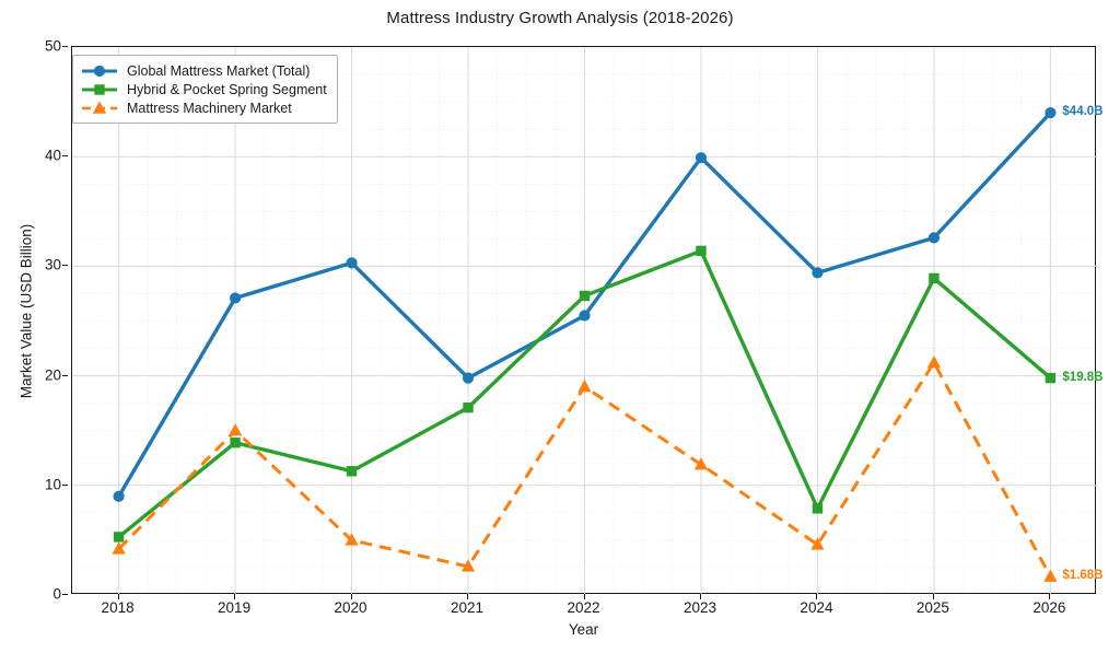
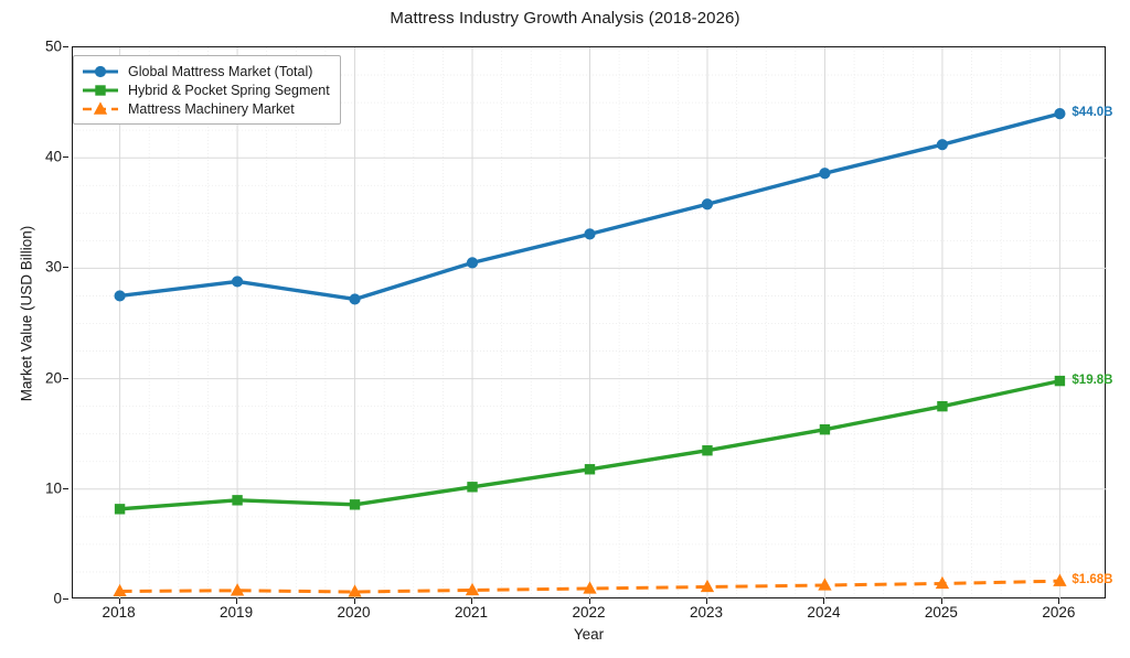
Global Mattress Market (Total)/2018: 9.0 -> 27.5
Hybrid & Pocket Spring Segment/2018: 5.3 -> 8.2
Mattress Machinery Market/2018: 4.2 -> 0.8
Global Mattress Market (Total)/2019: 27.1 -> 28.8
Hybrid & Pocket Spring Segment/2019: 13.9 -> 9.0
Mattress Machinery Market/2019: 15.0 -> 0.8
Global Mattress Market (Total)/2020: 30.3 -> 27.2
Hybrid & Pocket Spring Segment/2020: 11.3 -> 8.6
Mattress Machinery Market/2020: 5.0 -> 0.7
Global Mattress Market (Total)/2021: 19.8 -> 30.5
Hybrid & Pocket Spring Segment/2021: 17.1 -> 10.2
Mattress Machinery Market/2021: 2.6 -> 0.8
Global Mattress Market (Total)/2022: 25.5 -> 33.1
Hybrid & Pocket Spring Segment/2022: 27.3 -> 11.8
Mattress Machinery Market/2022: 19.0 -> 1.0
Global Mattress Market (Total)/2023: 39.9 -> 35.8
Hybrid & Pocket Spring Segment/2023: 31.4 -> 13.5
Mattress Machinery Market/2023: 11.9 -> 1.1
Global Mattress Market (Total)/2024: 29.4 -> 38.6
Hybrid & Pocket Spring Segment/2024: 7.9 -> 15.4
Mattress Machinery Market/2024: 4.6 -> 1.3
Global Mattress Market (Total)/2025: 32.6 -> 41.2
Hybrid & Pocket Spring Segment/2025: 28.9 -> 17.5
Mattress Machinery Market/2025: 21.2 -> 1.4
